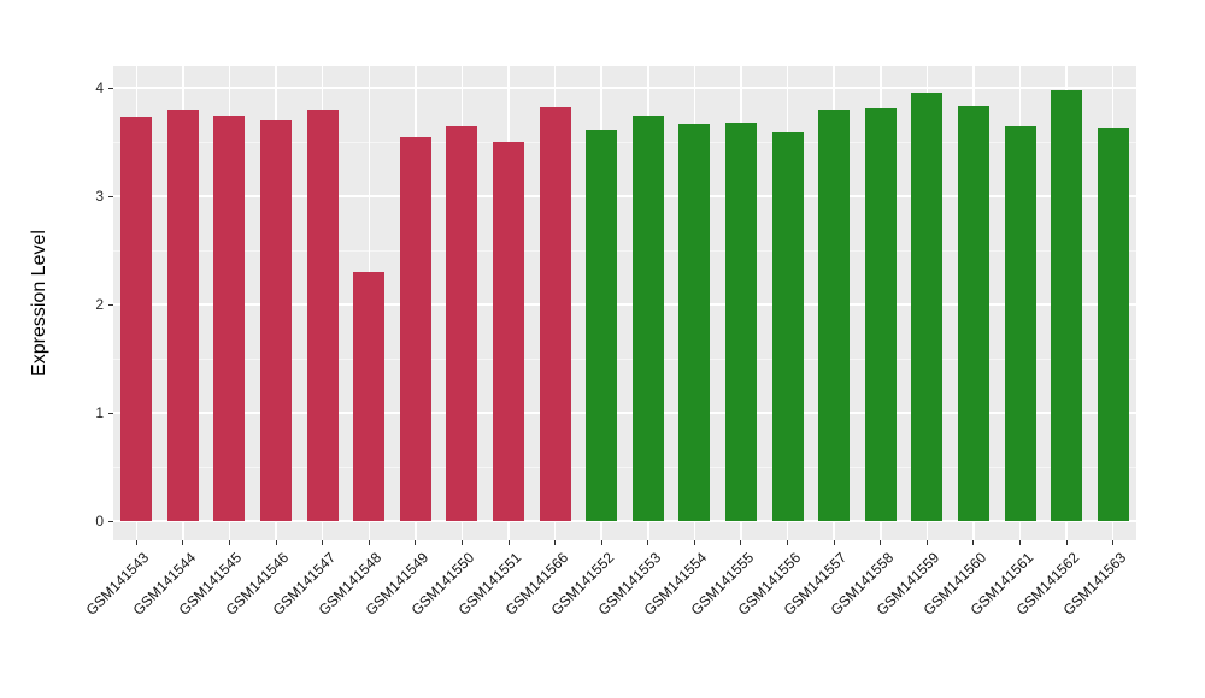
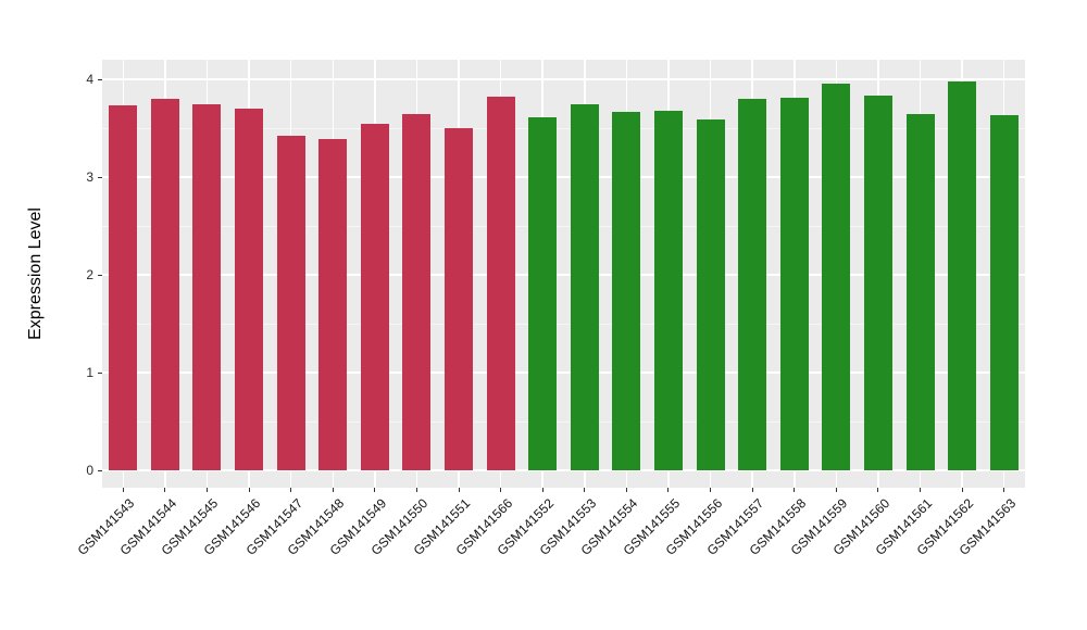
GSM141547: 3.8 -> 3.4
GSM141548: 2.3 -> 3.4
